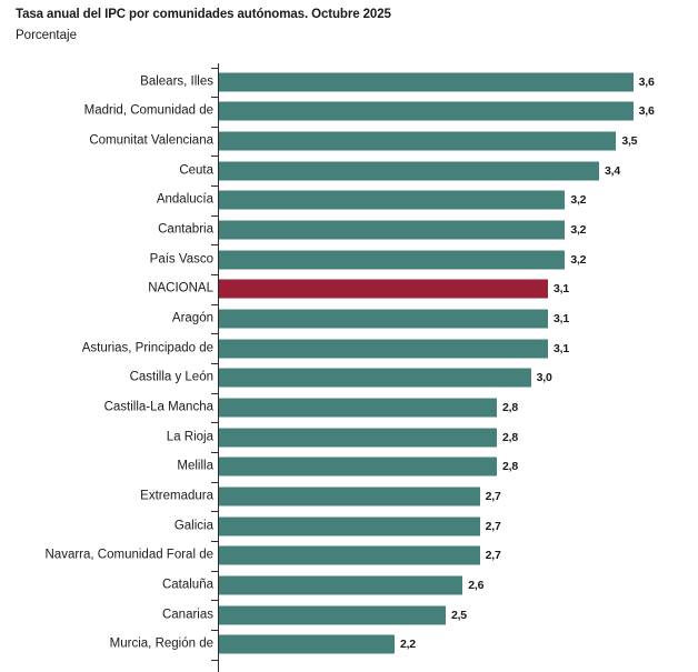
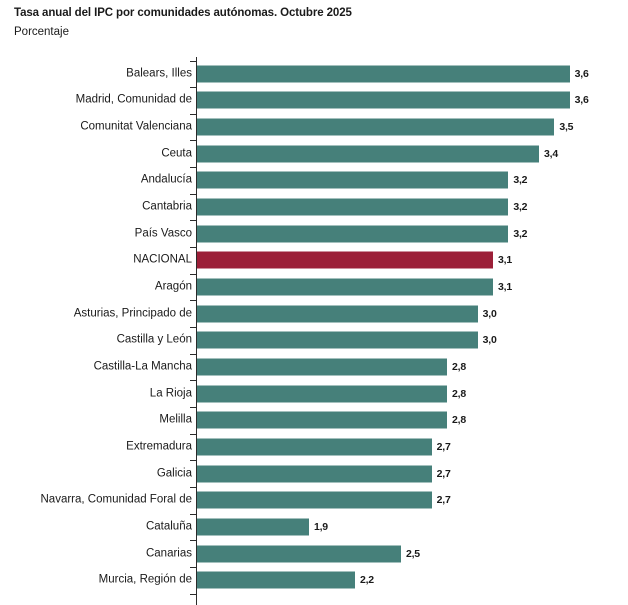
Asturias, Principado de: 3,1 -> 3,0
Cataluña: 2,6 -> 1,9
